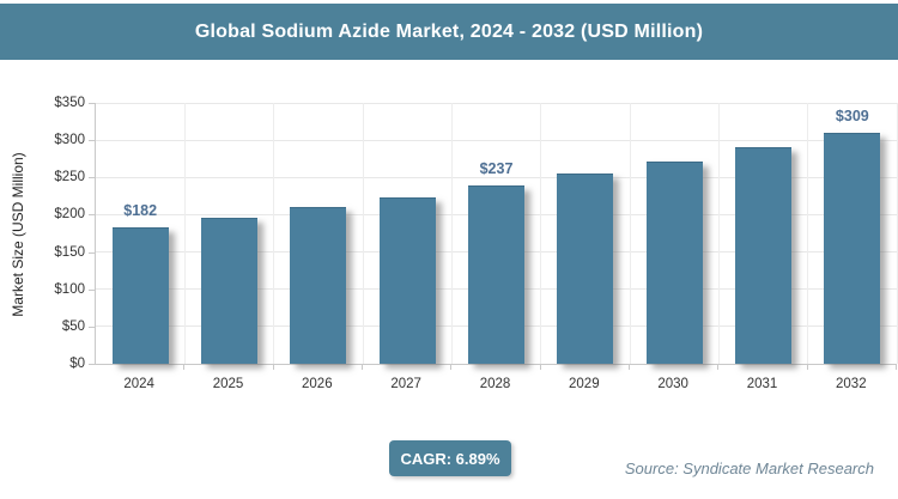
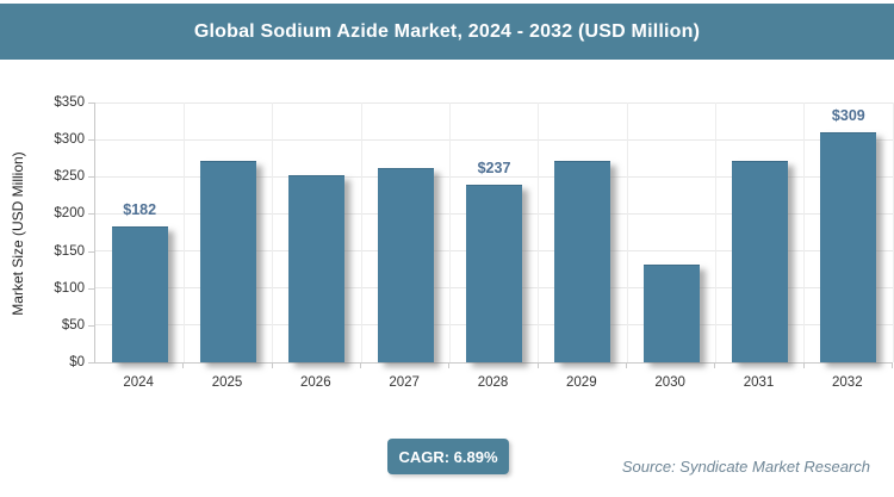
2025: $200 -> $270
2026: $210 -> $250
2027: $220 -> $260
2029: $250 -> $270
2030: $270 -> $130
2031: $290 -> $270
